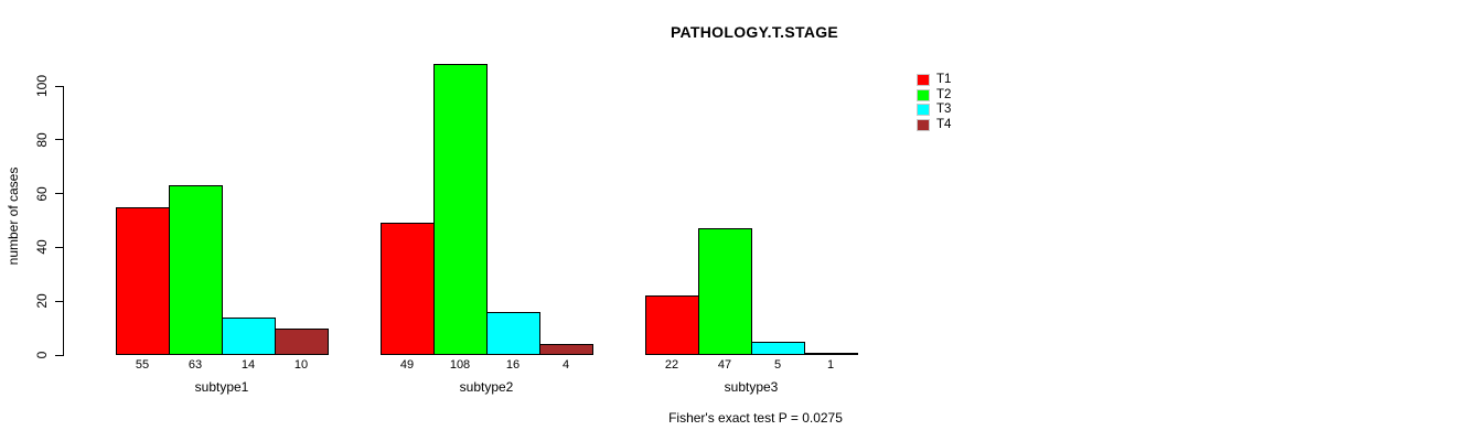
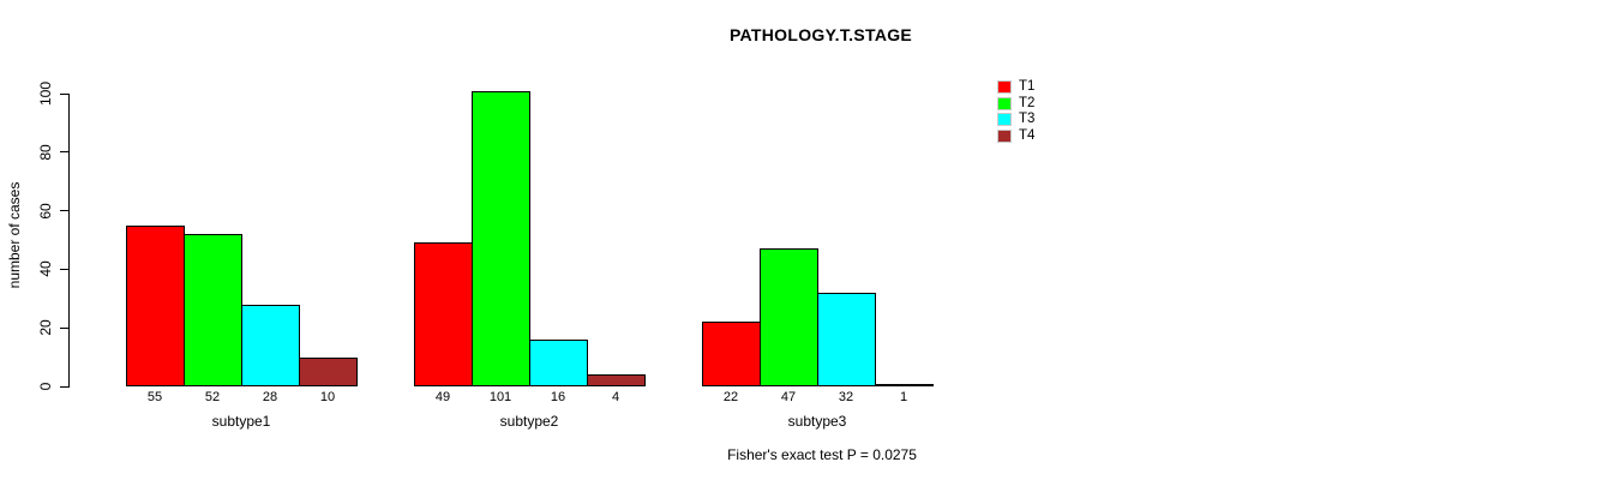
T2/subtype1: 63 -> 52
T3/subtype1: 14 -> 28
T2/subtype2: 108 -> 101
T3/subtype3: 5 -> 32
